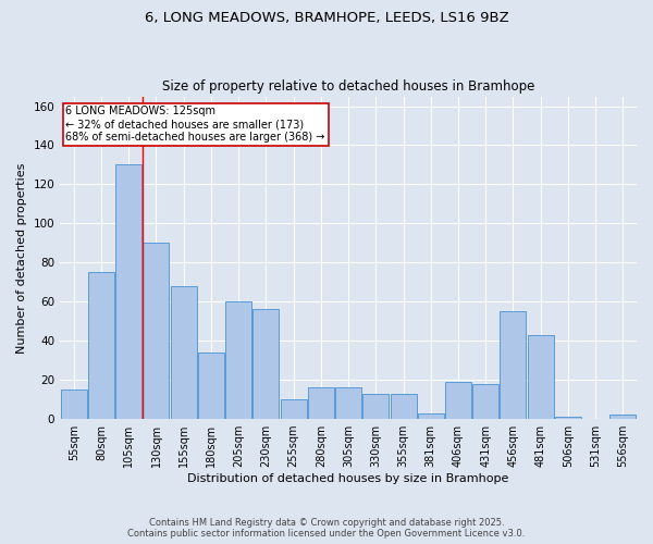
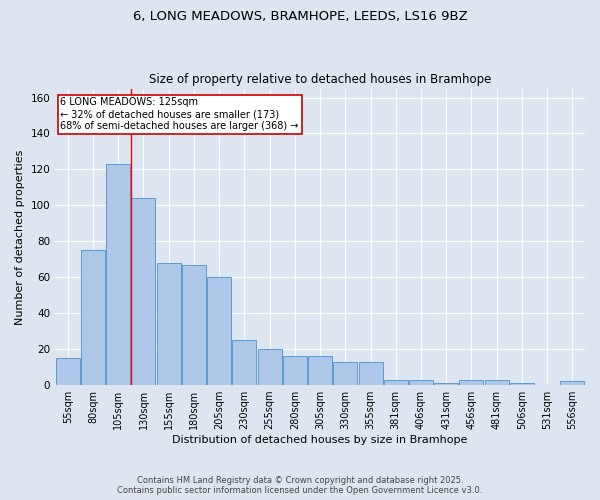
105sqm: 130 -> 123
130sqm: 90 -> 104
180sqm: 34 -> 67
230sqm: 56 -> 25
255sqm: 10 -> 20
406sqm: 19 -> 3
431sqm: 18 -> 1
456sqm: 55 -> 3
481sqm: 43 -> 3
